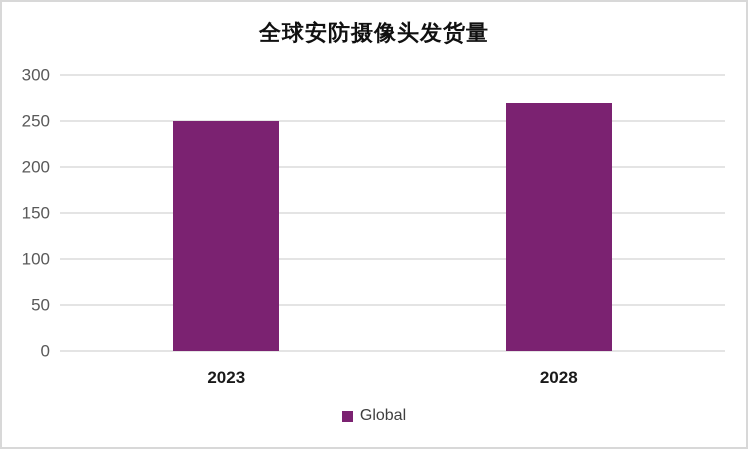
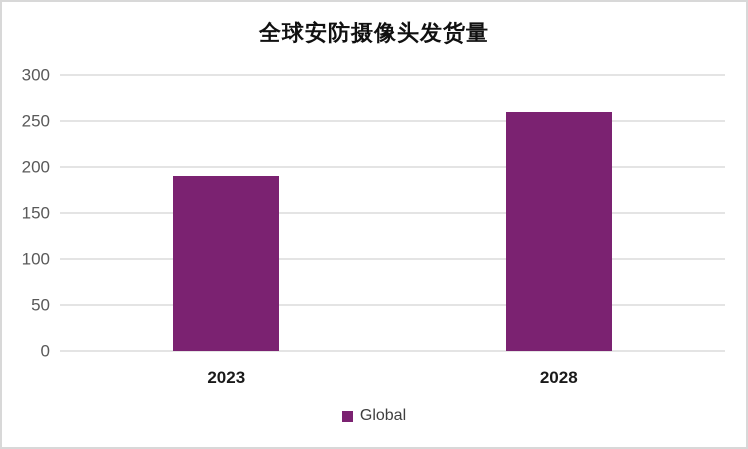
2023: 250 -> 190
2028: 270 -> 260
